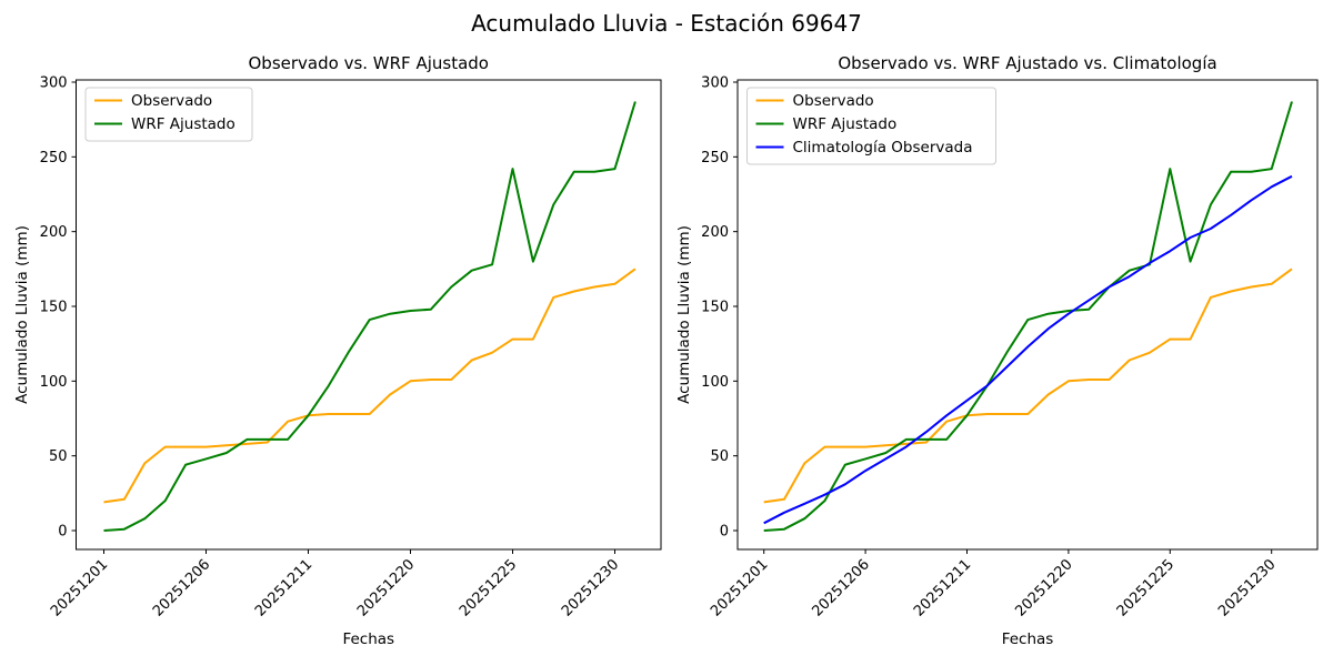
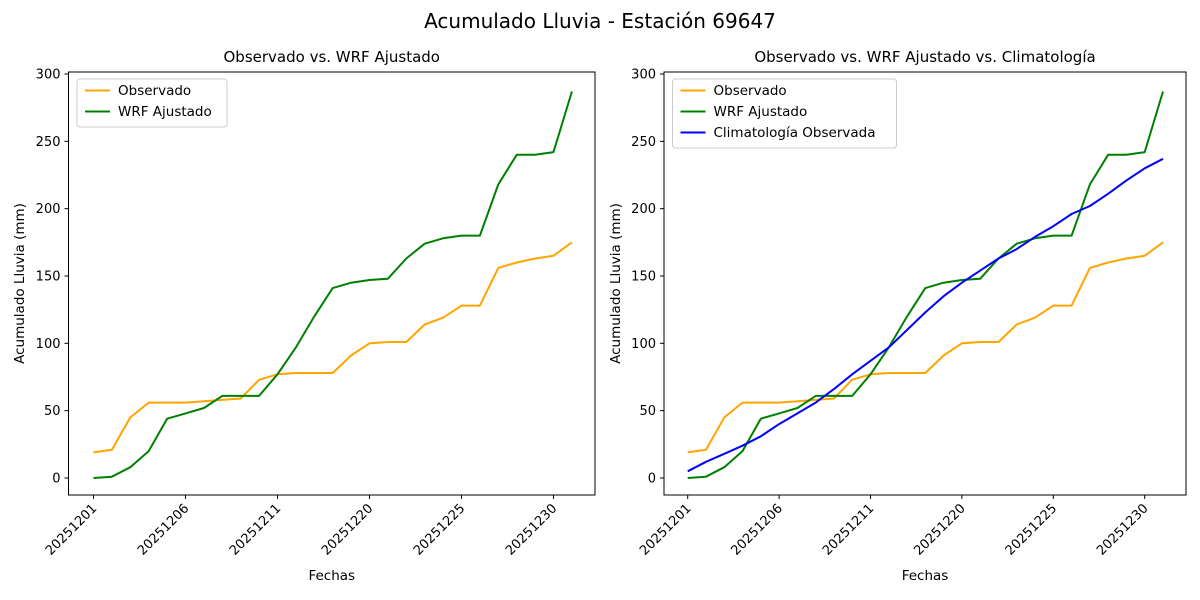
WRF Ajustado/20251225: 242 -> 180
